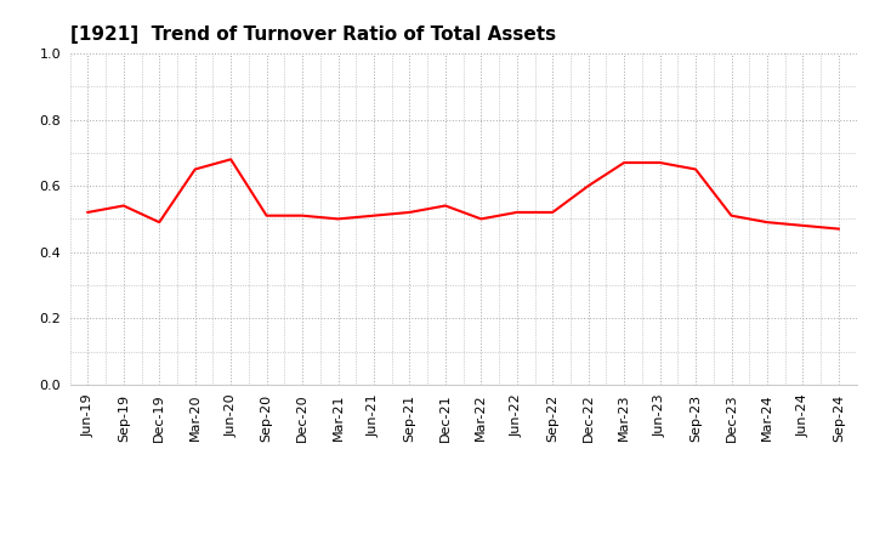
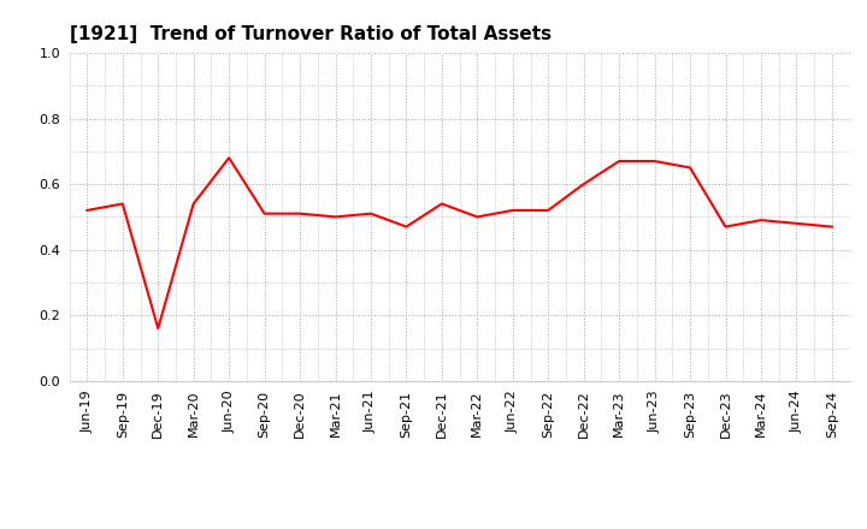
Dec-19: 0.49 -> 0.16
Mar-20: 0.65 -> 0.54
Sep-21: 0.52 -> 0.47
Dec-23: 0.51 -> 0.47
